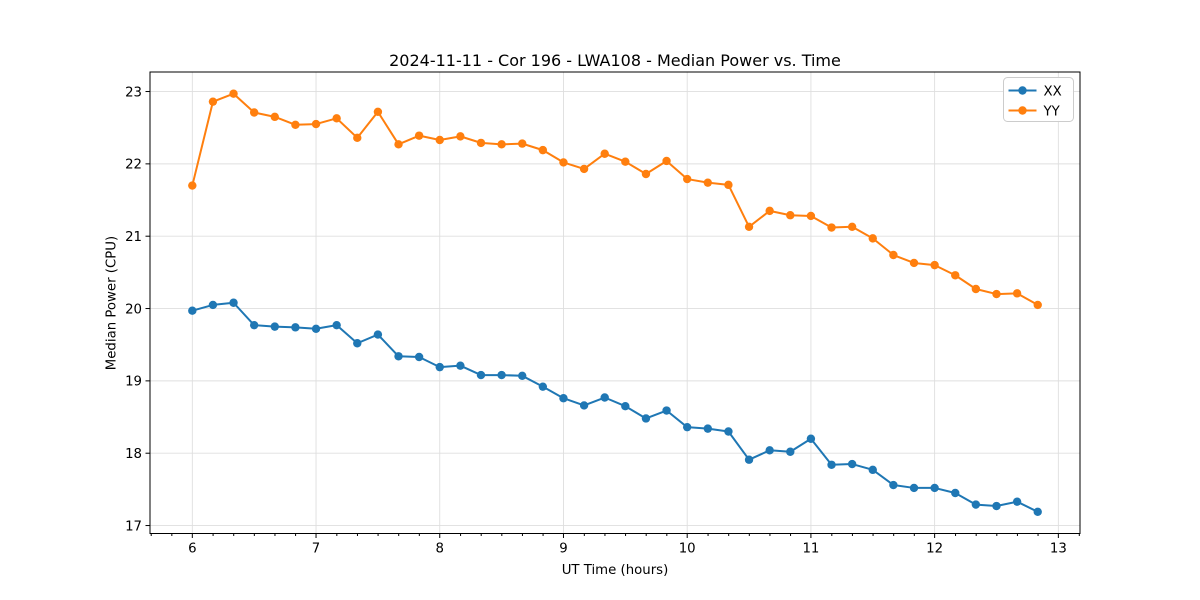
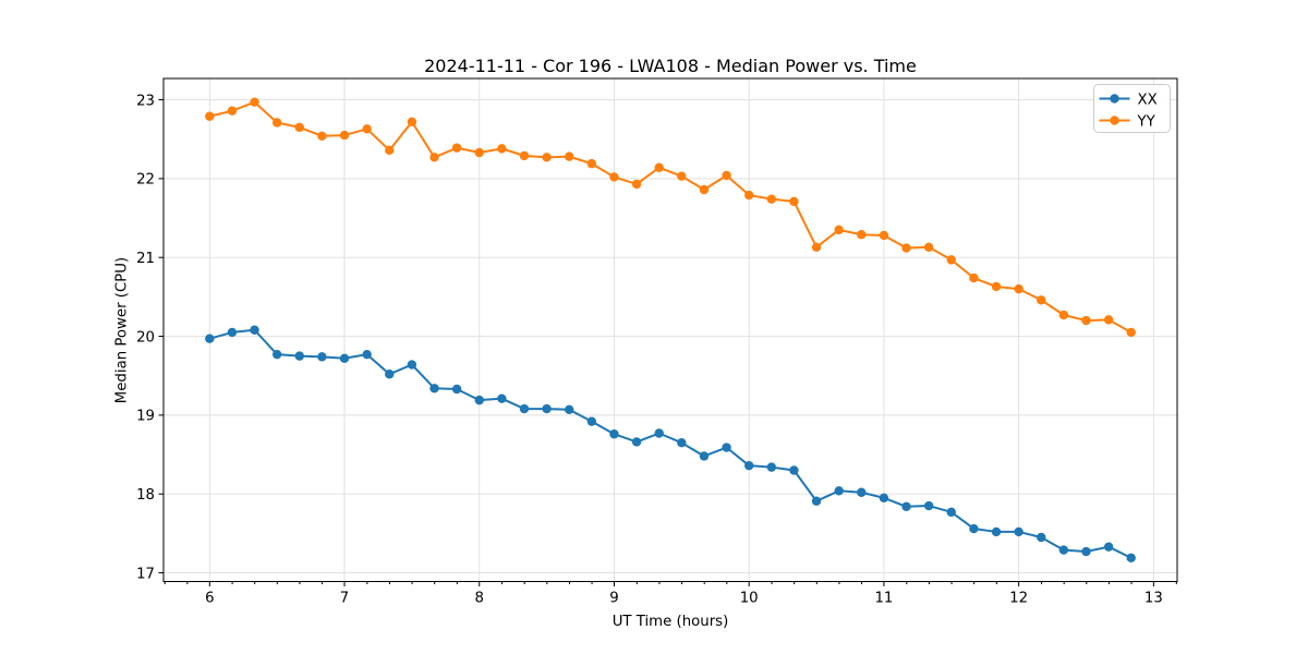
YY/6: 21.7 -> 22.8
XX/11: 18.2 -> 17.9
